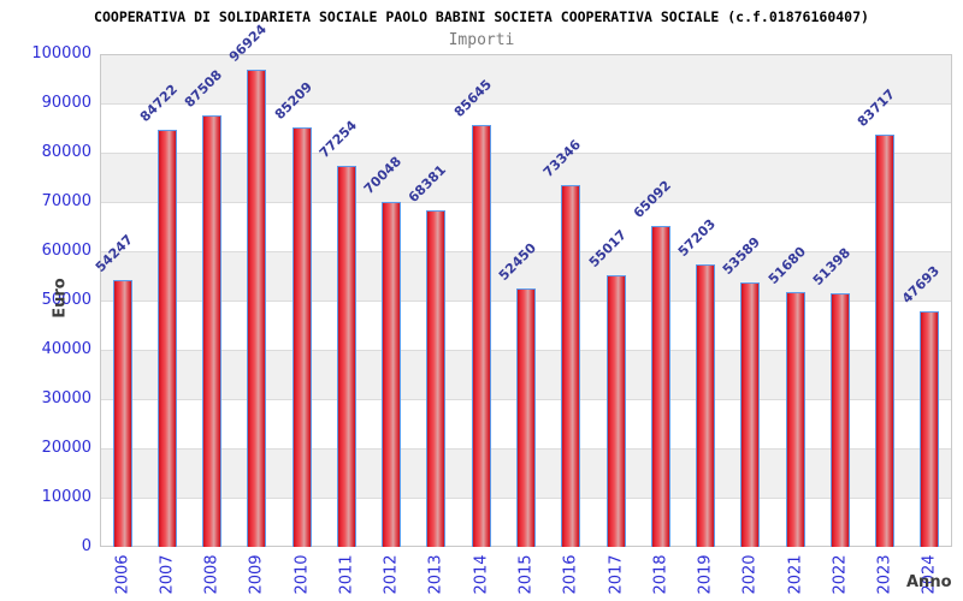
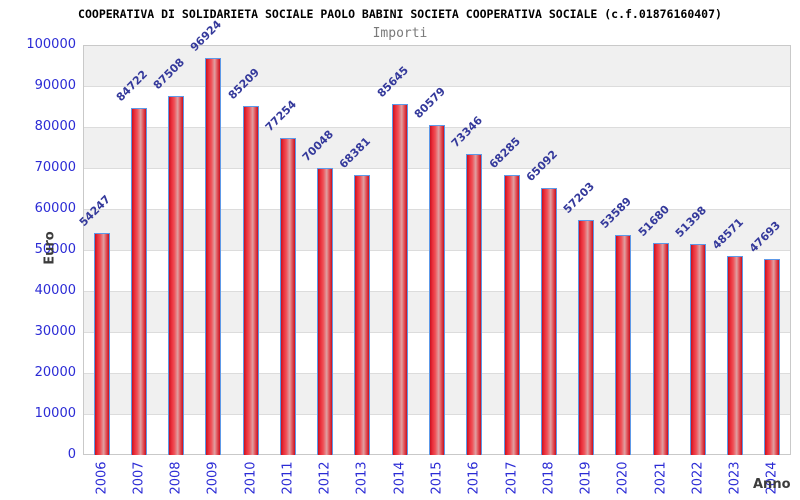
2015: 52450 -> 80579
2017: 55017 -> 68285
2023: 83717 -> 48571
